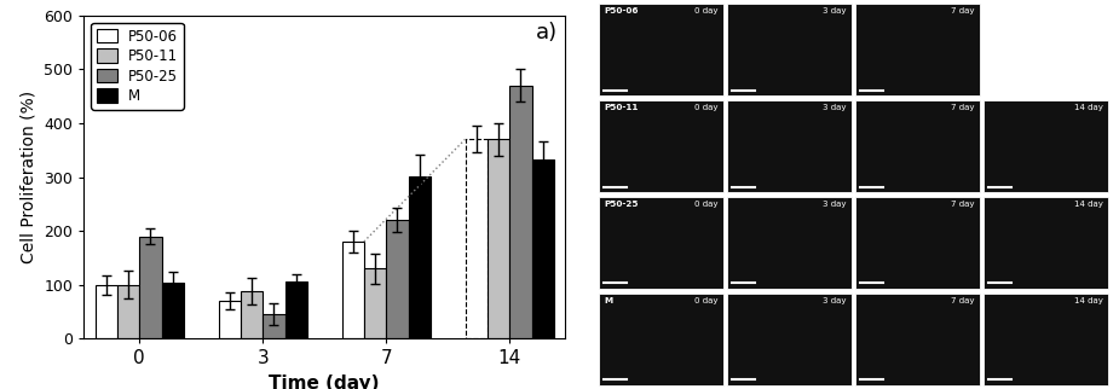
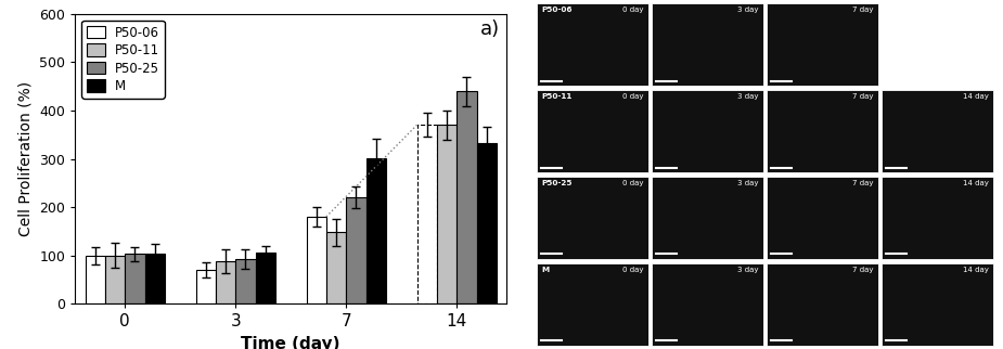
P50-25/0: 190 -> 103
P50-25/3: 45 -> 92
P50-11/7: 130 -> 148
P50-25/14: 470 -> 440
